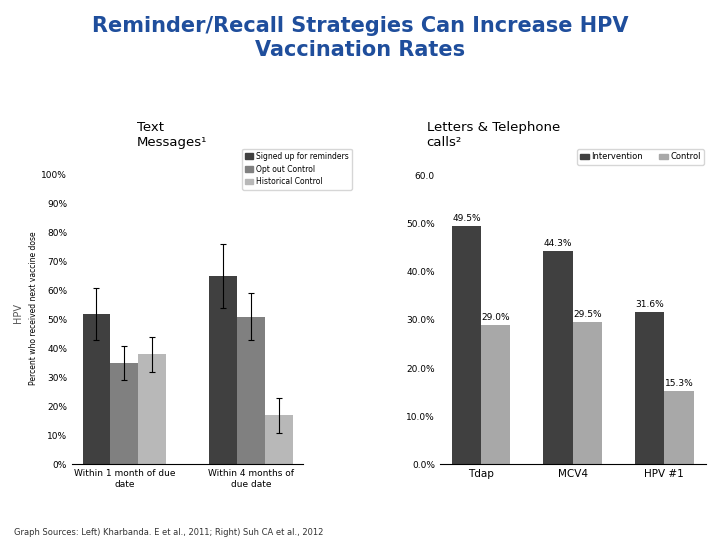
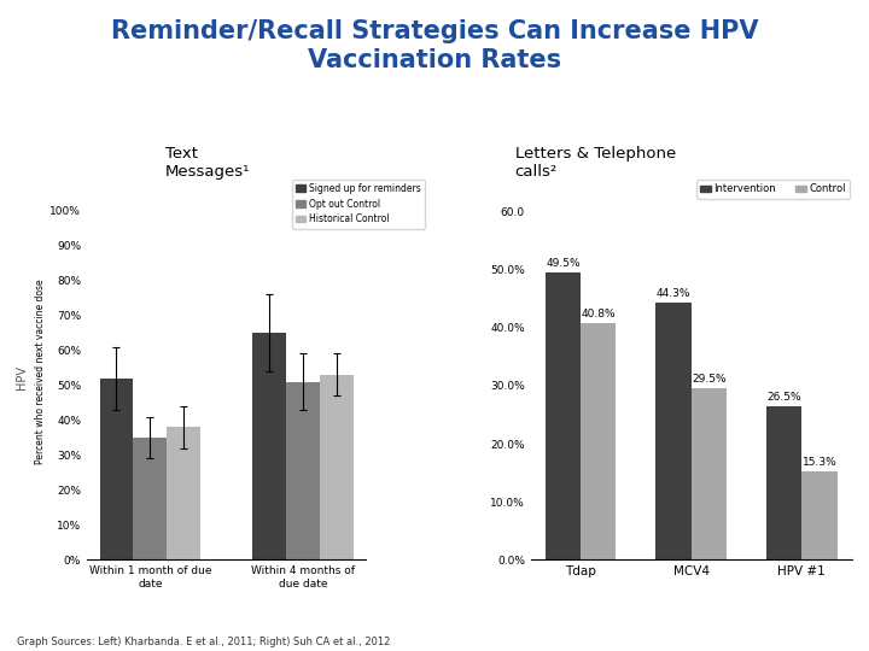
Text Messages¹/Historical Control/Within 4 months of due date: 17% -> 53%
Letters & Telephone calls²/Control/Tdap: 29.0% -> 40.8%
Letters & Telephone calls²/Intervention/HPV #1: 31.6% -> 26.5%
